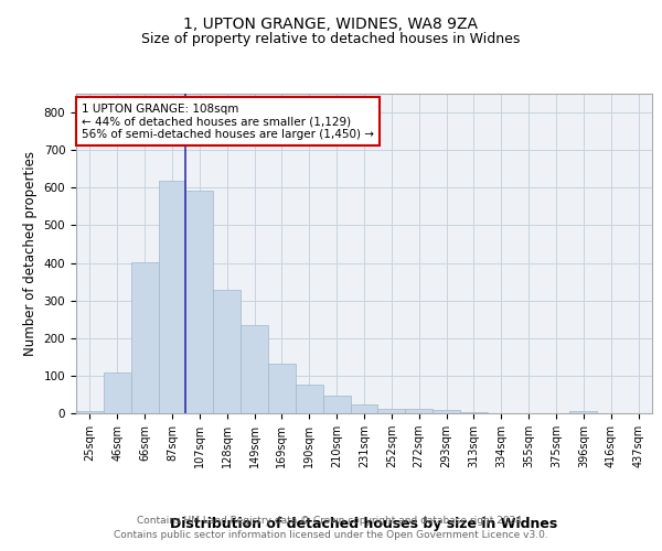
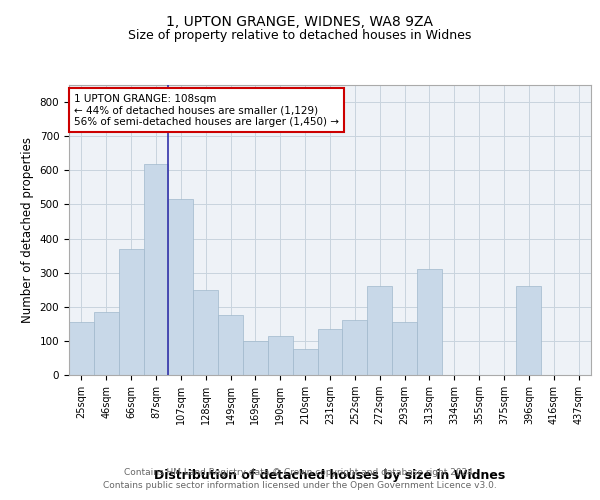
25sqm: 5 -> 155
46sqm: 107 -> 185
66sqm: 403 -> 370
107sqm: 591 -> 515
128sqm: 329 -> 250
149sqm: 234 -> 175
169sqm: 133 -> 100
190sqm: 75 -> 115
210sqm: 47 -> 75
231sqm: 22 -> 135
252sqm: 13 -> 160
272sqm: 12 -> 260
293sqm: 10 -> 155
313sqm: 3 -> 310
396sqm: 5 -> 260
